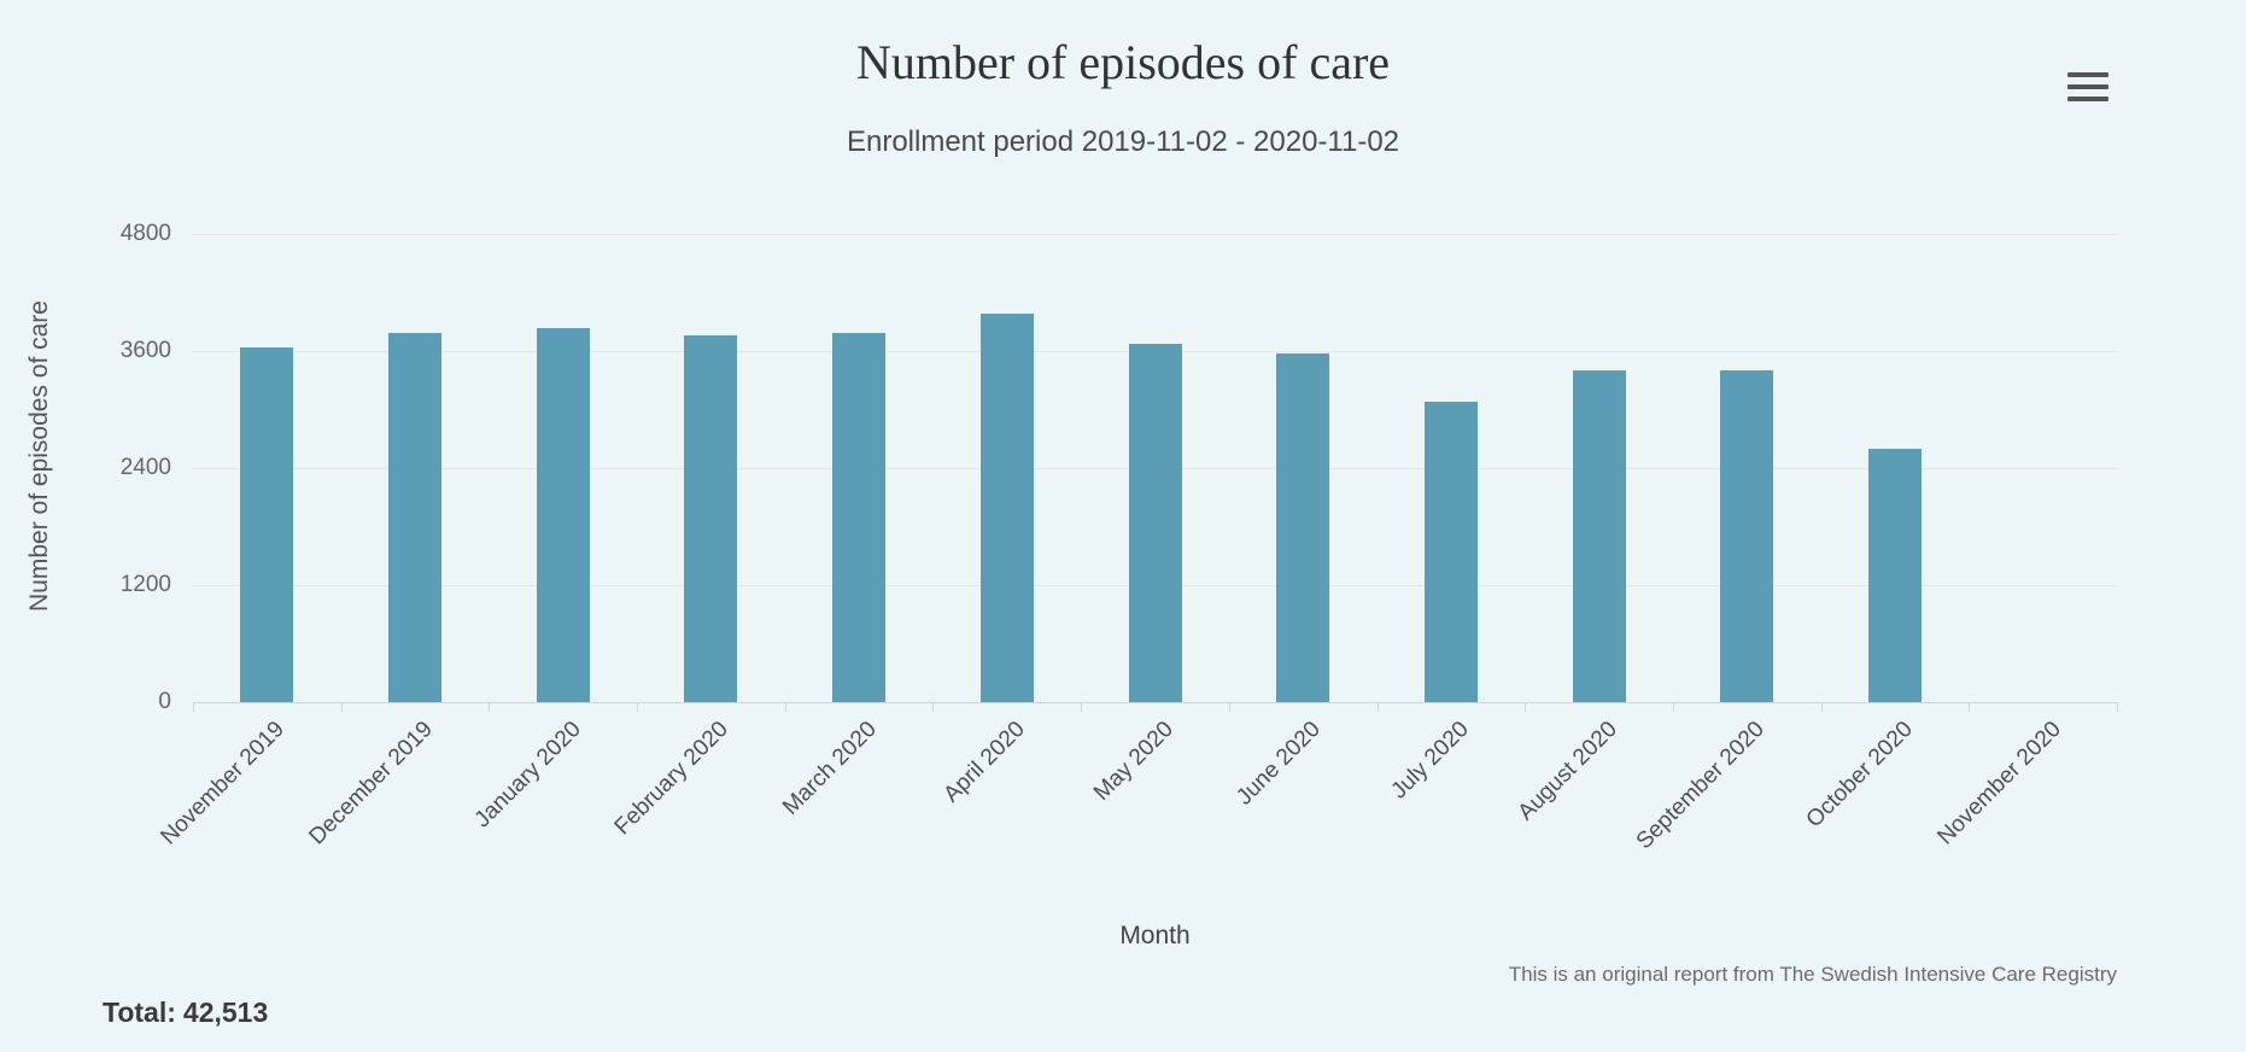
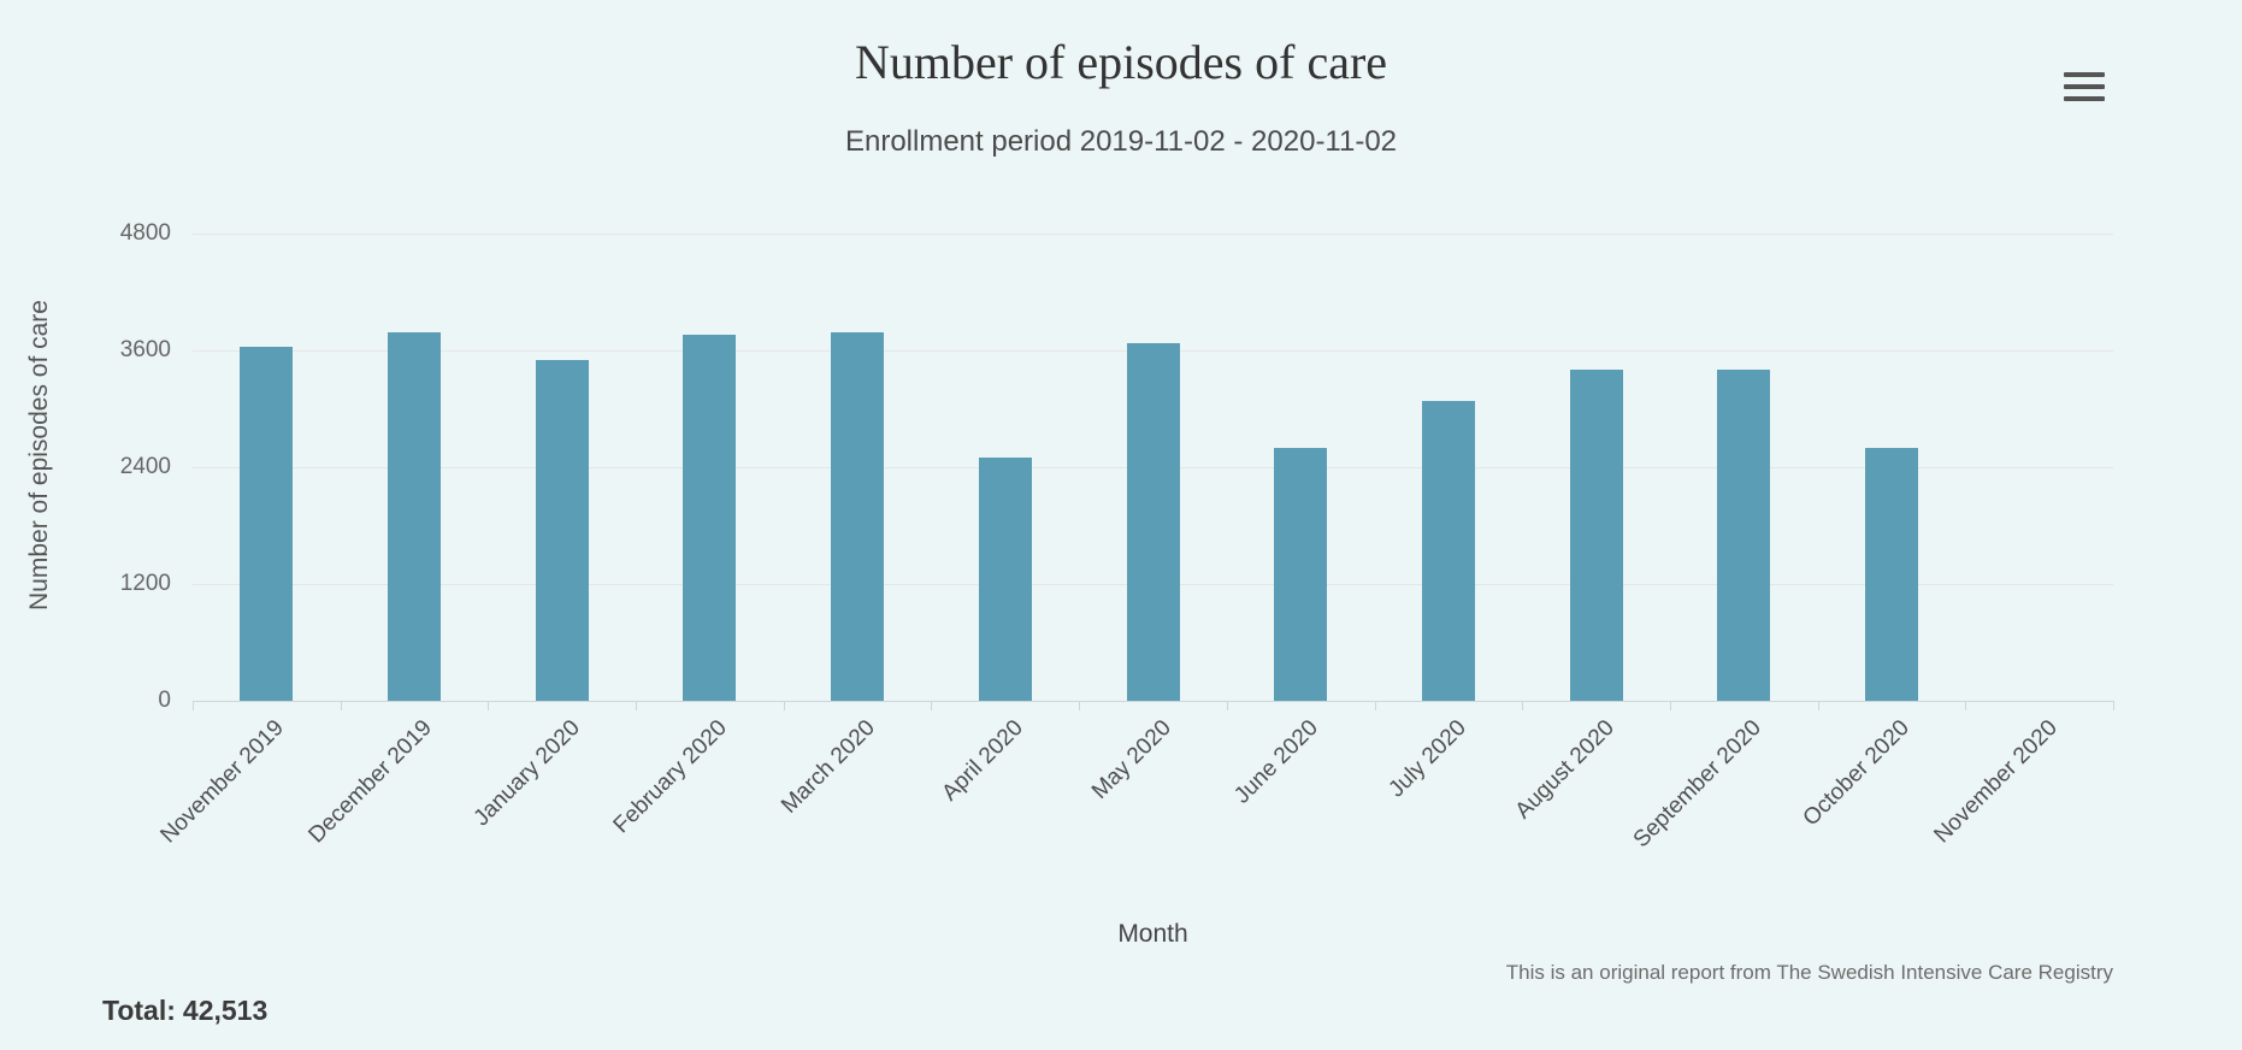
January 2020: 3800 -> 3500
April 2020: 4000 -> 2500
June 2020: 3600 -> 2600
